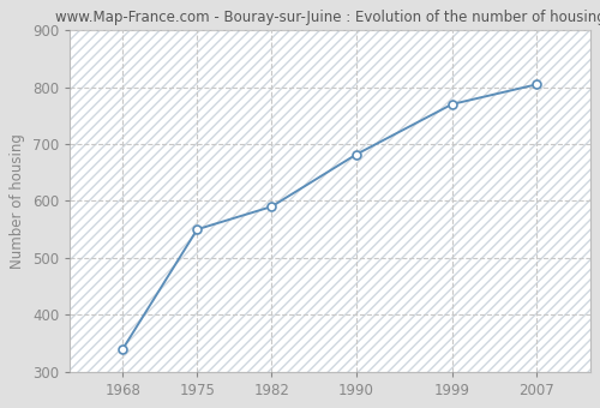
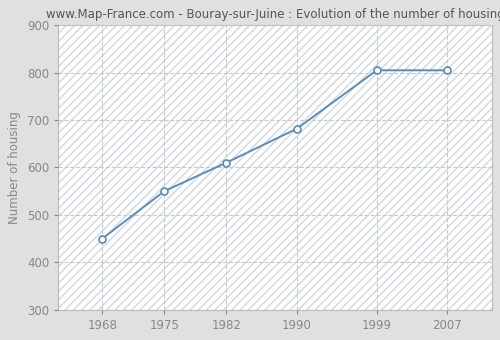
1968: 340 -> 450
1982: 590 -> 610
1999: 770 -> 805
